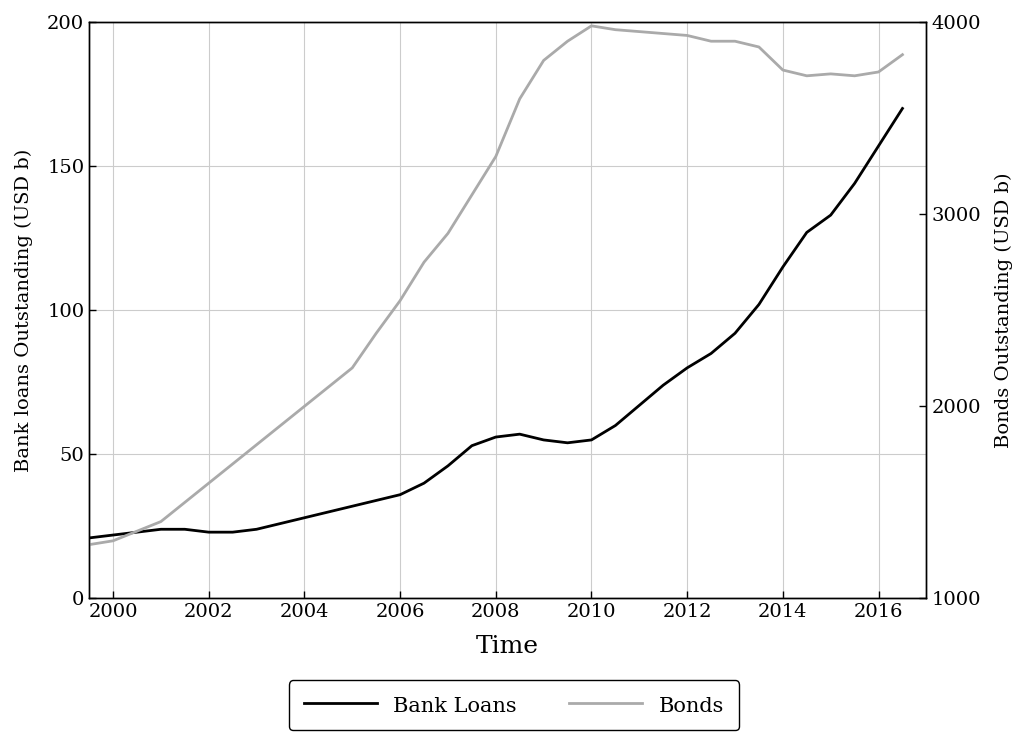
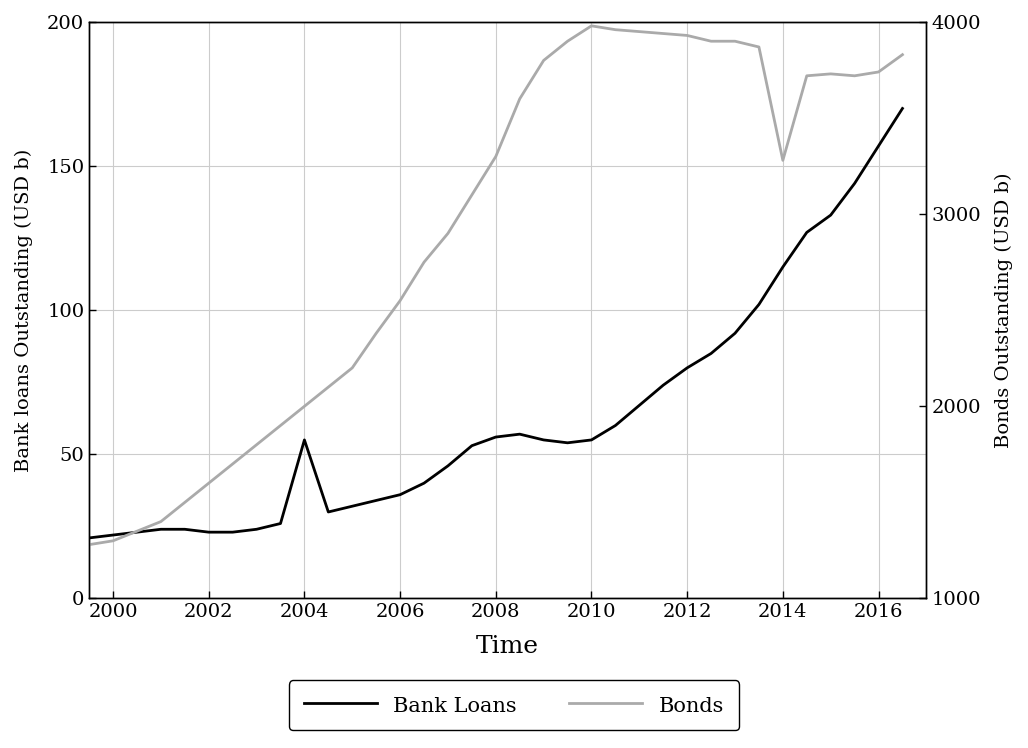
Bank Loans/2004: 28 -> 55
Bonds/2014: 3750 -> 3280
